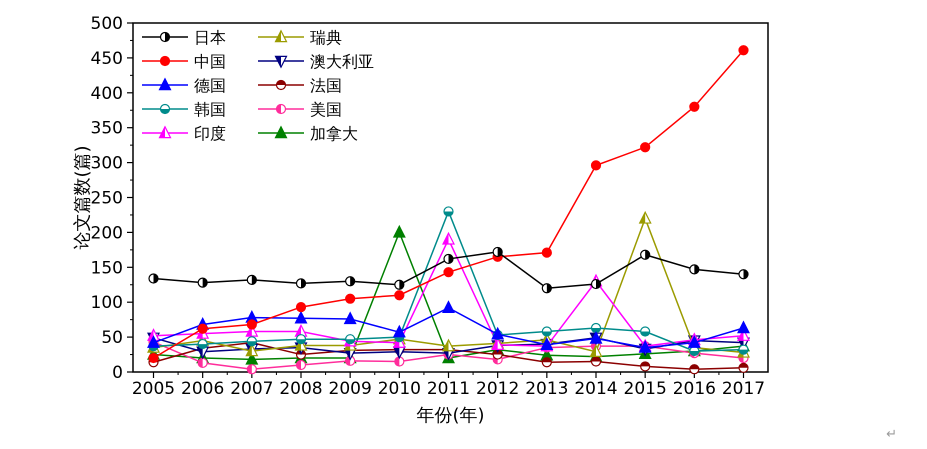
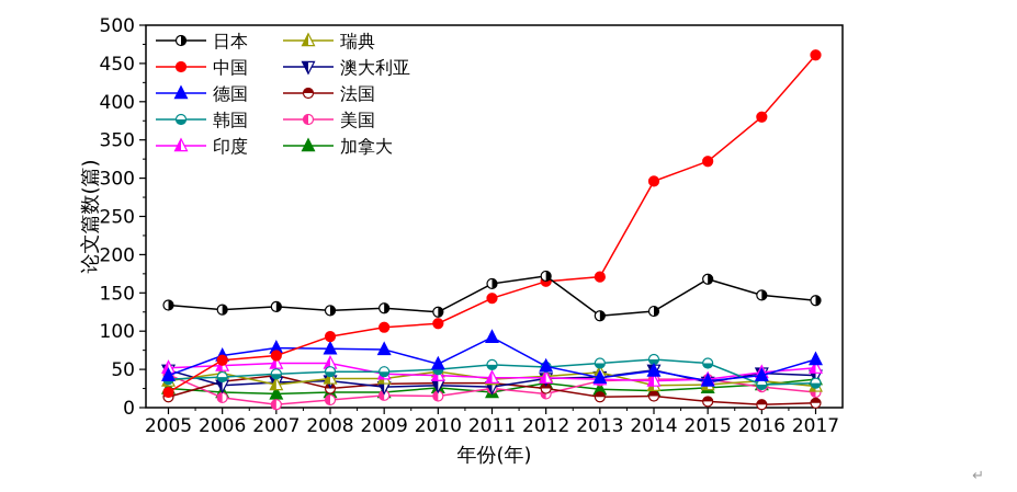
加拿大/2010: 200 -> 30
韩国/2011: 230 -> 60
印度/2011: 190 -> 40
印度/2014: 130 -> 40
瑞典/2015: 220 -> 30
